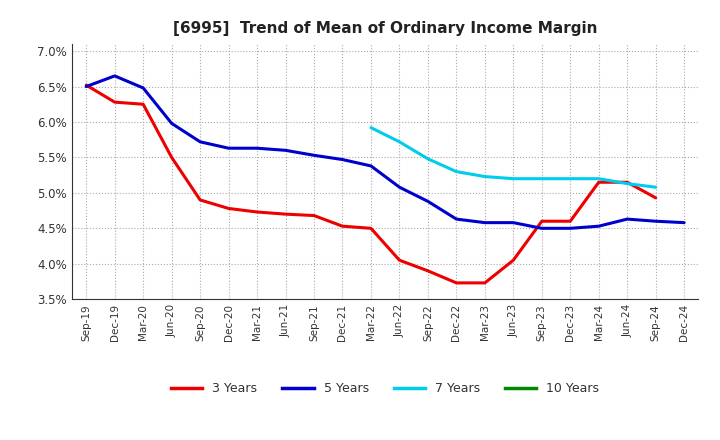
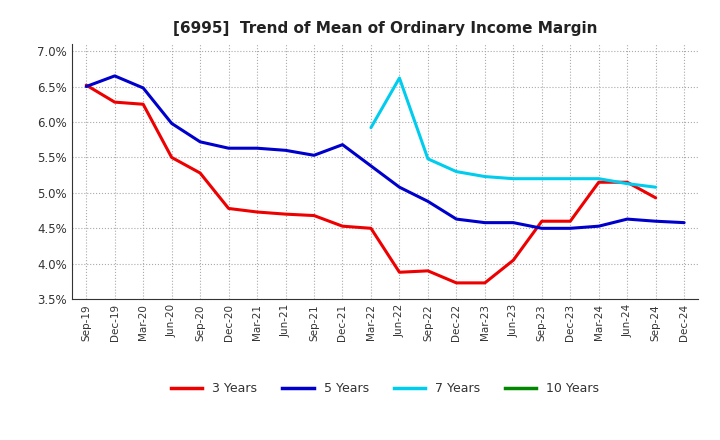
3 Years/Sep-20: 4.90% -> 5.28%
5 Years/Dec-21: 5.47% -> 5.68%
3 Years/Jun-22: 4.05% -> 3.88%
7 Years/Jun-22: 5.72% -> 6.62%
